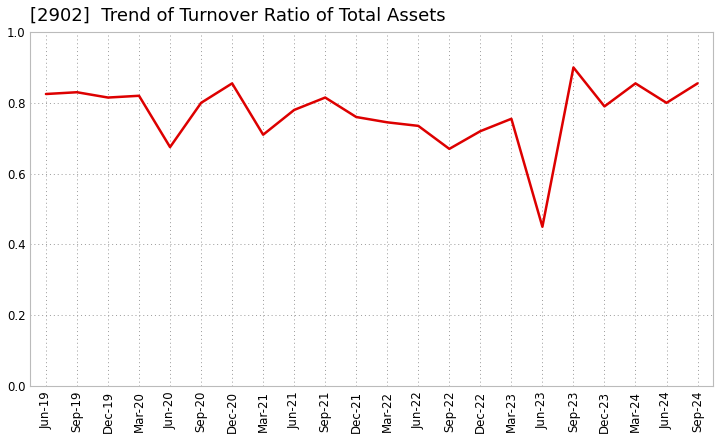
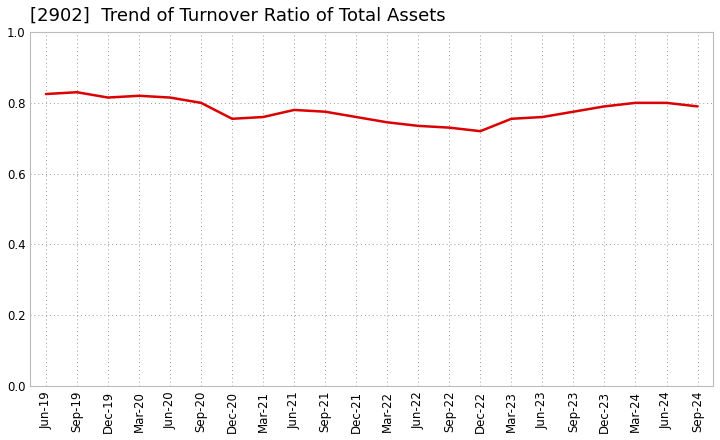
Jun-20: 0.675 -> 0.815
Dec-20: 0.855 -> 0.755
Mar-21: 0.710 -> 0.760
Sep-21: 0.815 -> 0.775
Sep-22: 0.670 -> 0.730
Jun-23: 0.450 -> 0.760
Sep-23: 0.900 -> 0.775
Mar-24: 0.855 -> 0.800
Sep-24: 0.855 -> 0.790
